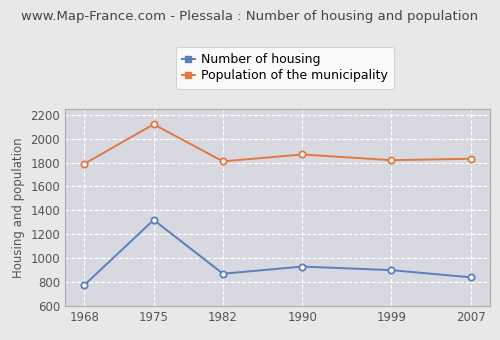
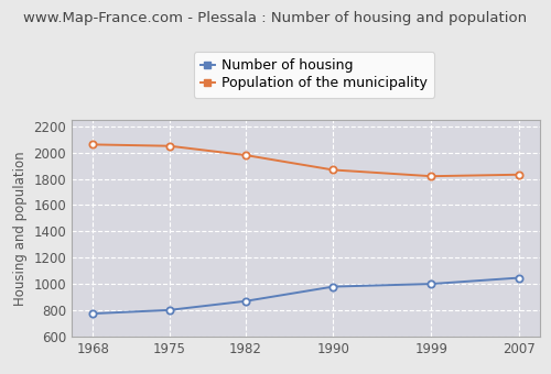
Population of the municipality/1968: 1790 -> 2060
Number of housing/1975: 1320 -> 800
Population of the municipality/1975: 2120 -> 2050
Population of the municipality/1982: 1810 -> 1980
Number of housing/1990: 930 -> 980
Number of housing/1999: 900 -> 1000
Number of housing/2007: 840 -> 1050
